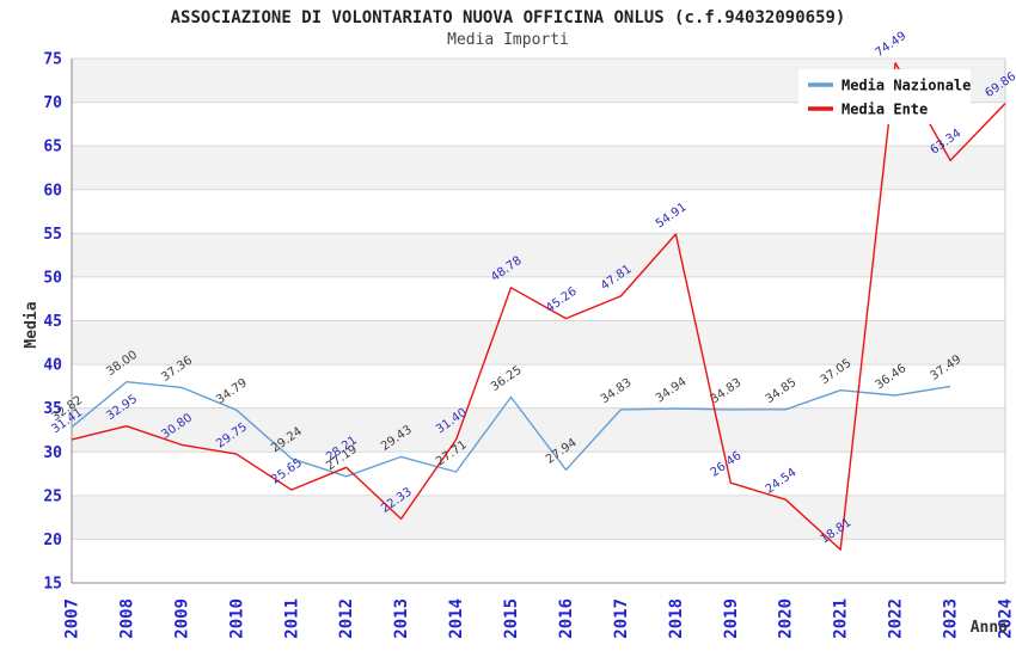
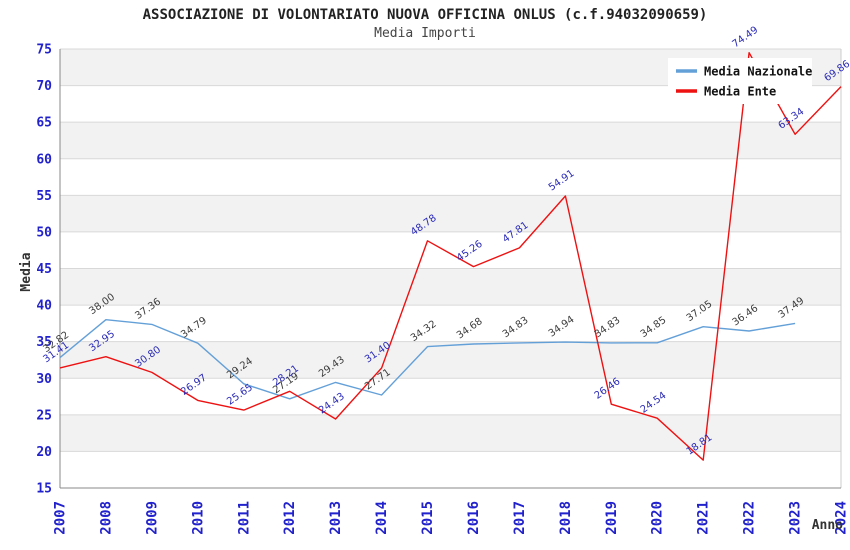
Media Ente/2010: 29.75 -> 26.97
Media Ente/2013: 22.33 -> 24.43
Media Nazionale/2015: 36.25 -> 34.32
Media Nazionale/2016: 27.94 -> 34.68
